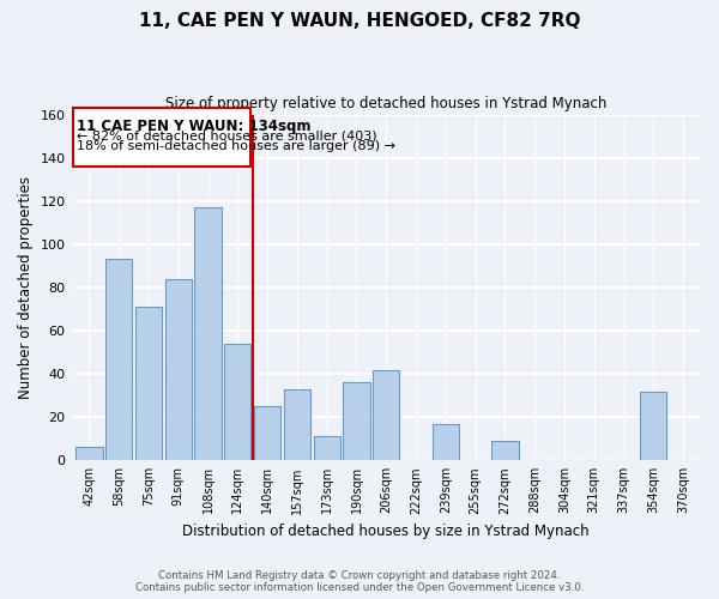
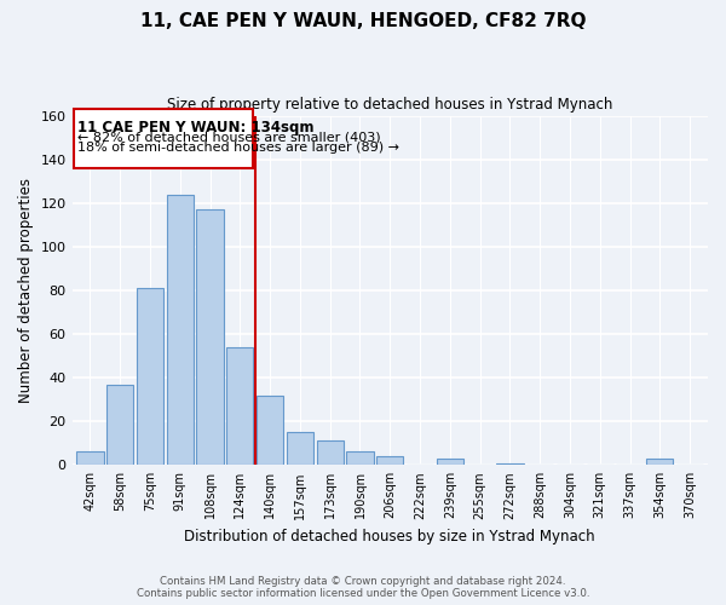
58sqm: 93 -> 37
75sqm: 71 -> 81
91sqm: 84 -> 124
140sqm: 25 -> 32
157sqm: 33 -> 15
190sqm: 36 -> 6
206sqm: 42 -> 4
239sqm: 17 -> 3
272sqm: 9 -> 1
354sqm: 32 -> 3
